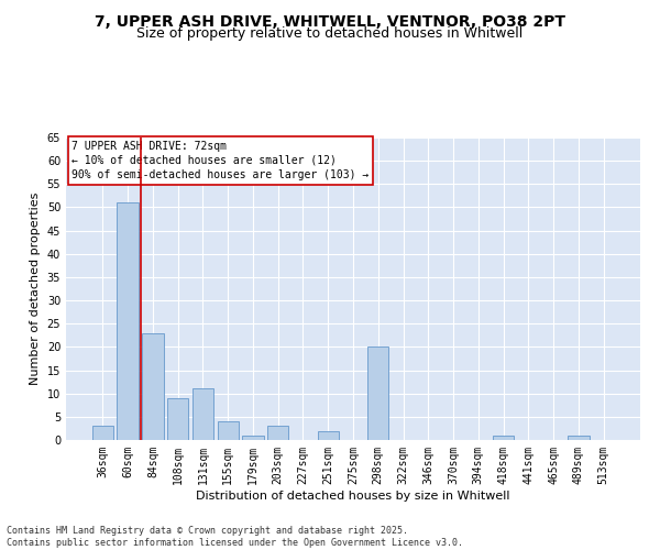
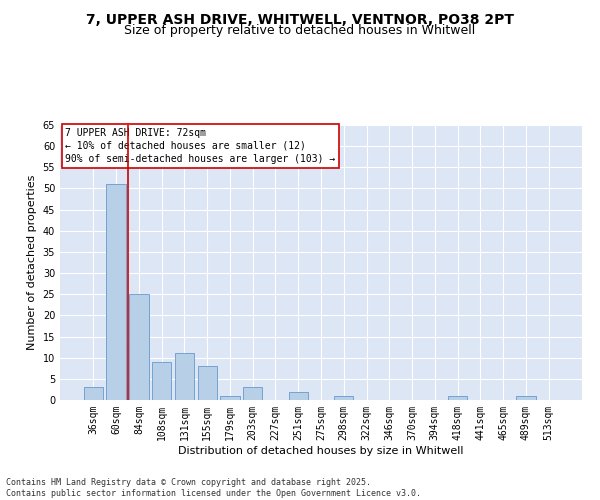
84sqm: 23 -> 25
155sqm: 4 -> 8
298sqm: 20 -> 1
